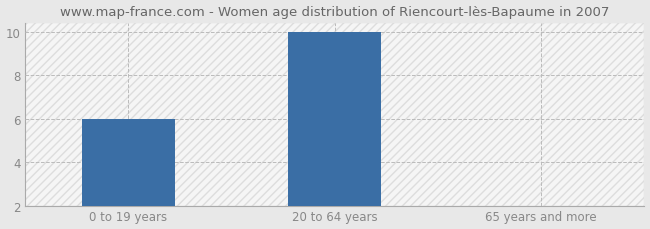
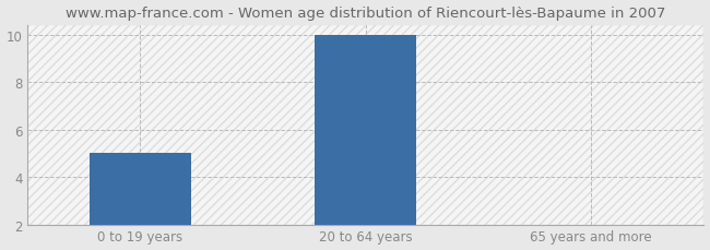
0 to 19 years: 6.00 -> 5.00
